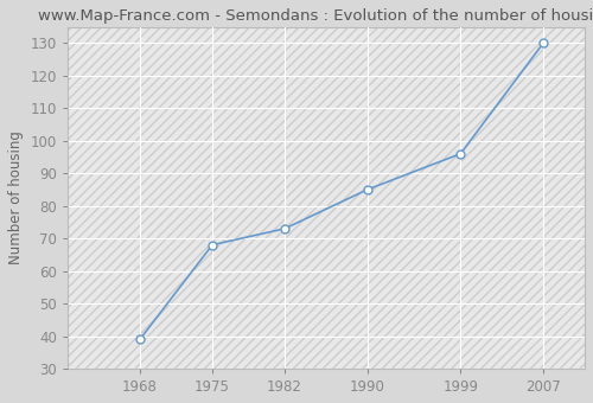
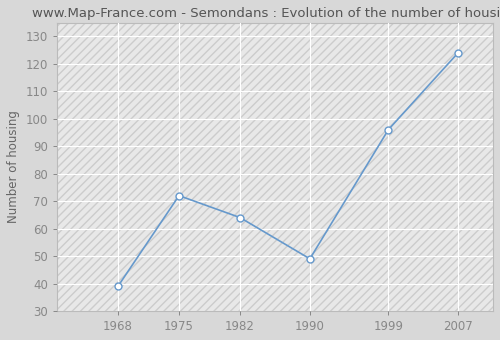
1975: 68 -> 72
1982: 73 -> 64
1990: 85 -> 49
2007: 130 -> 124
